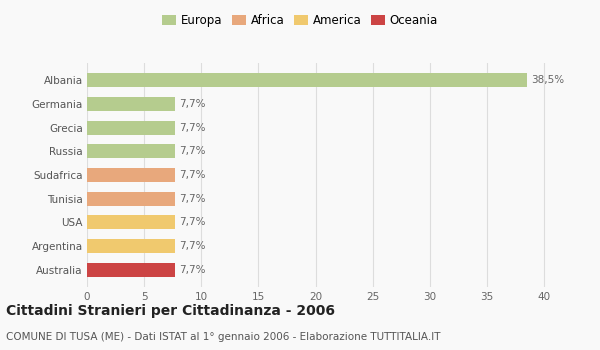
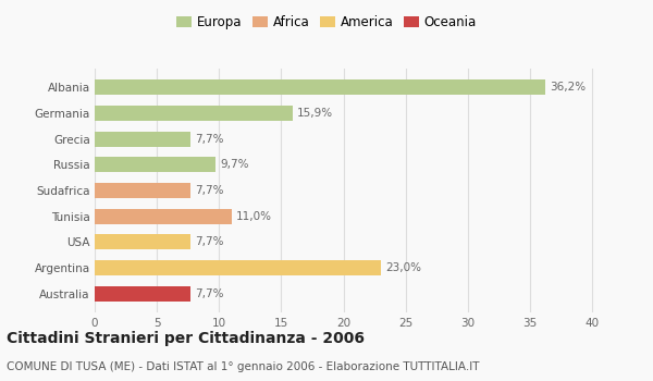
Albania: 38,5% -> 36,2%
Germania: 7,7% -> 15,9%
Russia: 7,7% -> 9,7%
Tunisia: 7,7% -> 11,0%
Argentina: 7,7% -> 23,0%
